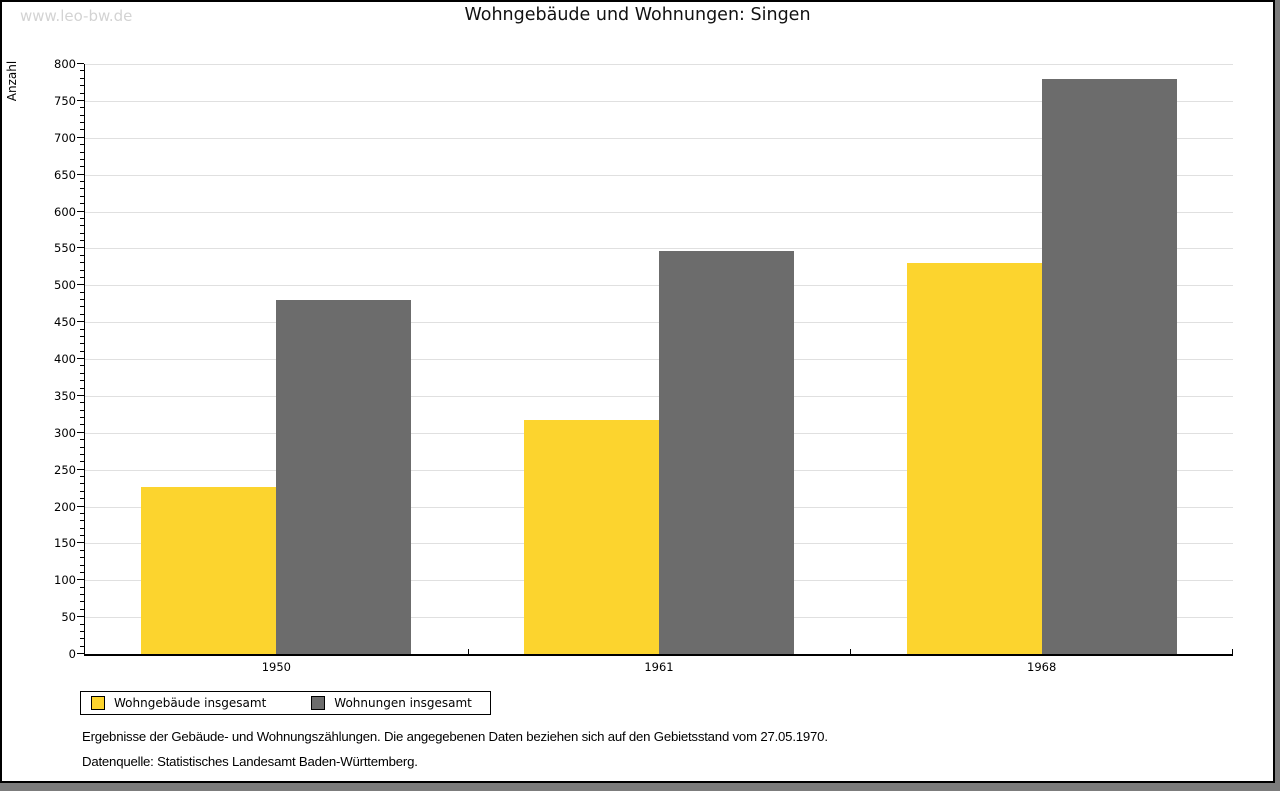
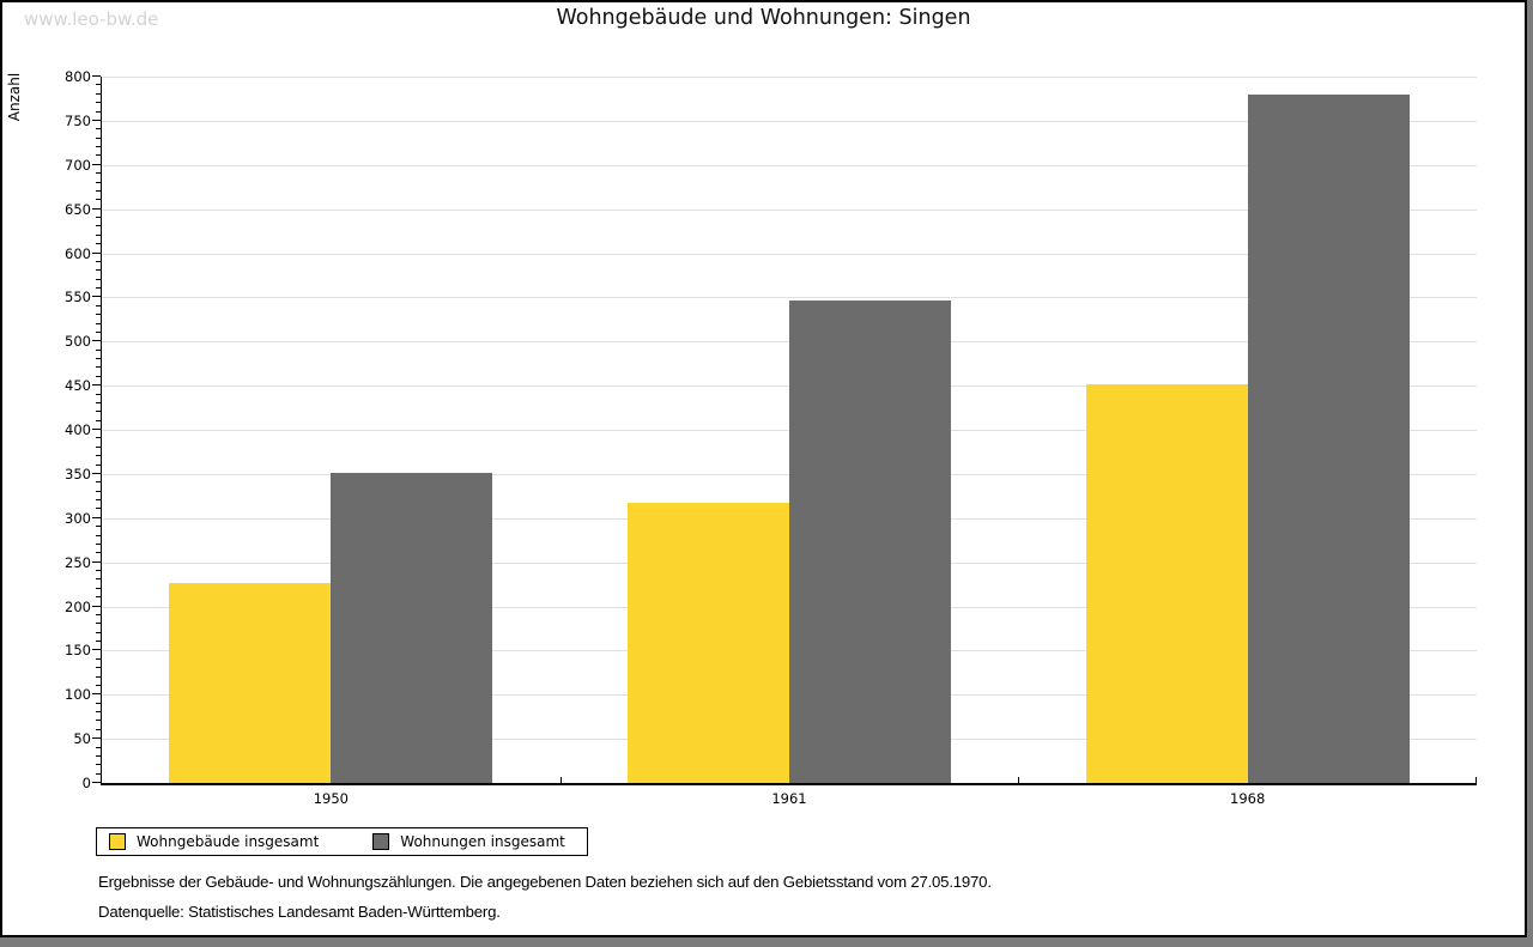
Wohnungen insgesamt/1950: 480 -> 350
Wohngebäude insgesamt/1968: 530 -> 450
